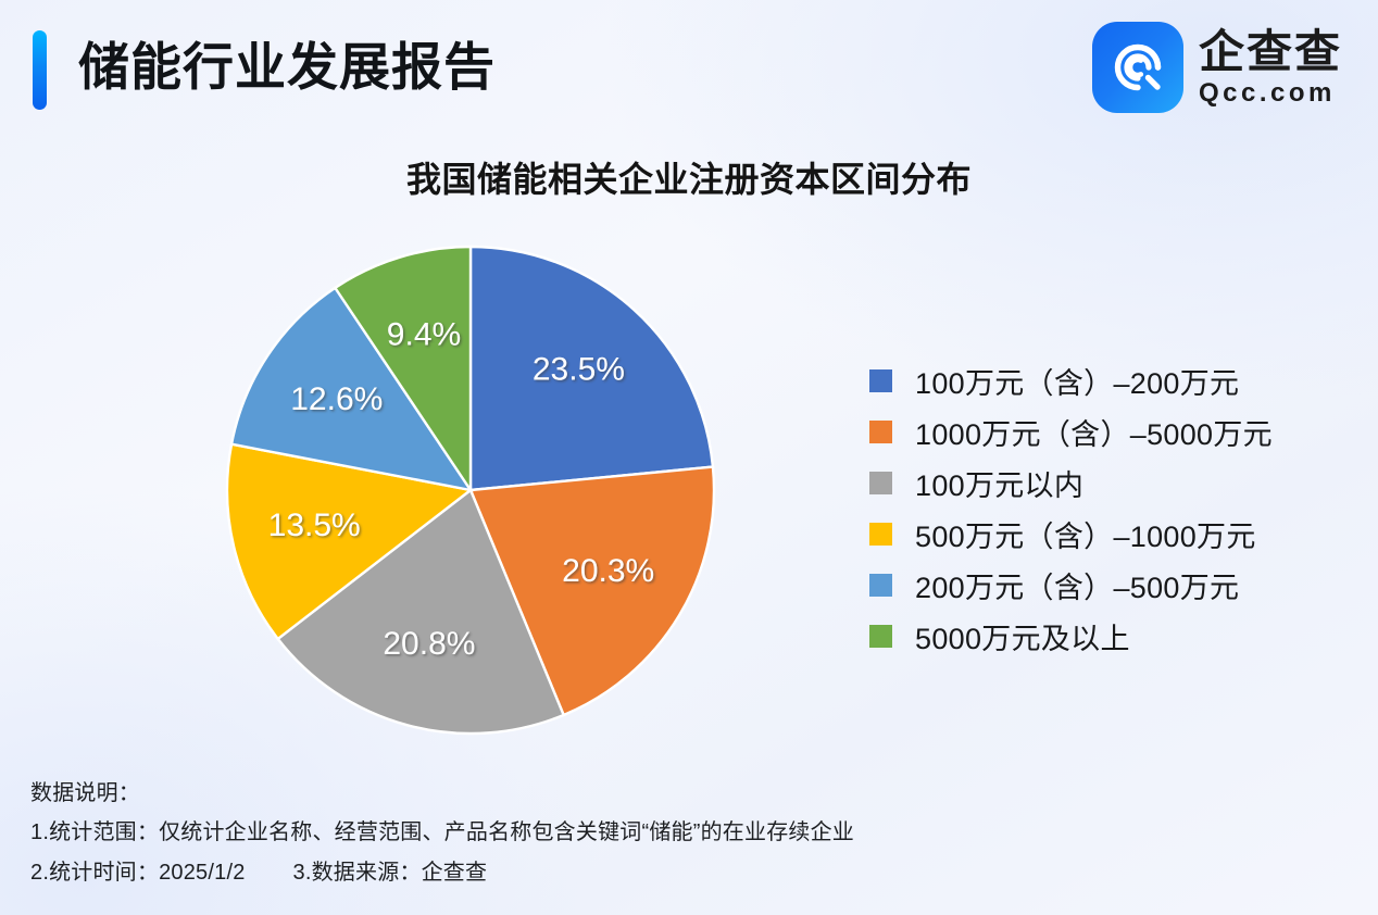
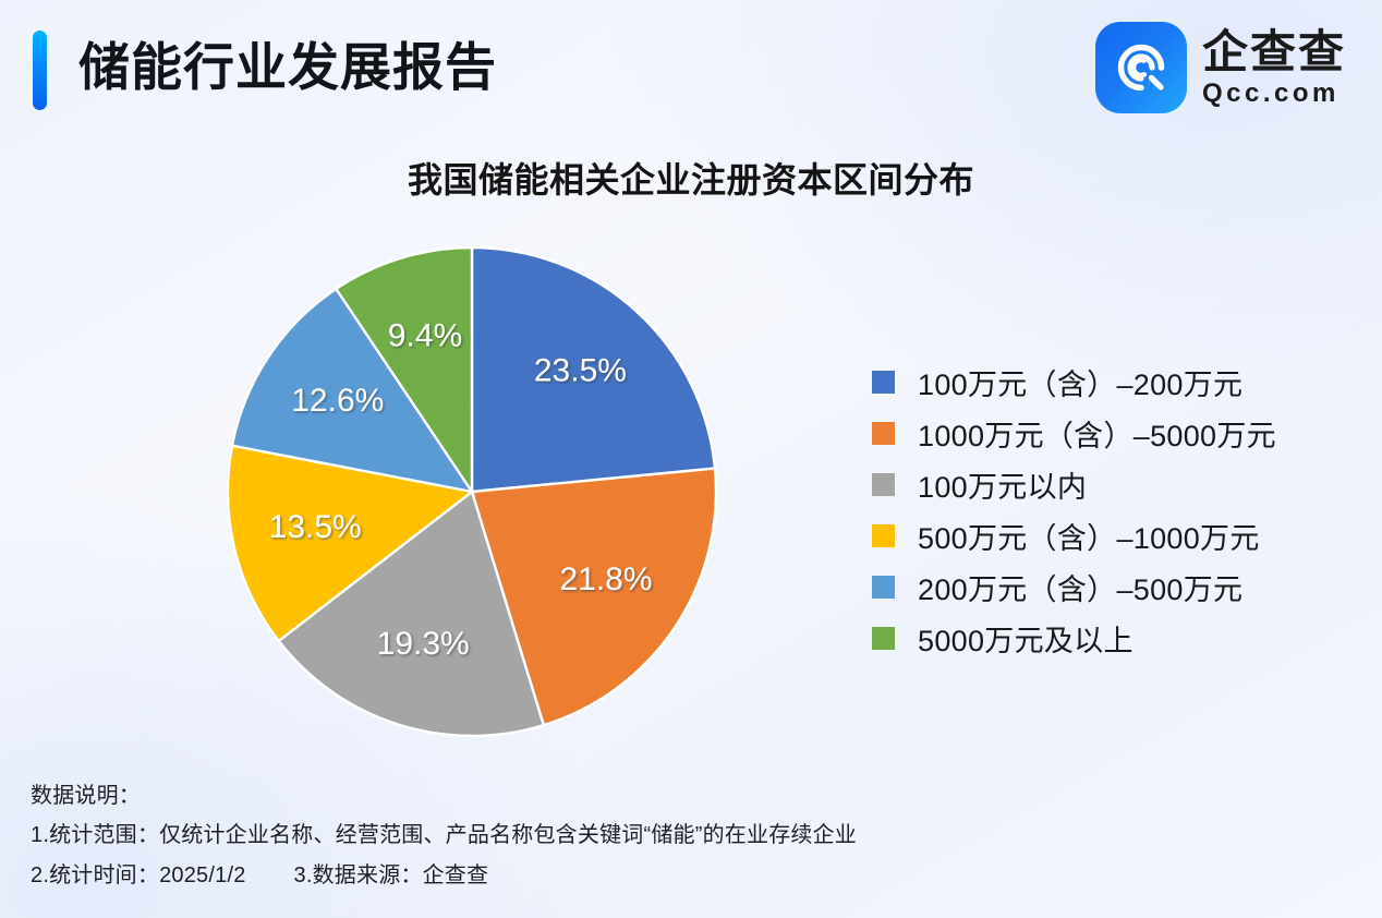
1000万元（含）–5000万元: 20.3% -> 21.8%
100万元以内: 20.8% -> 19.3%
